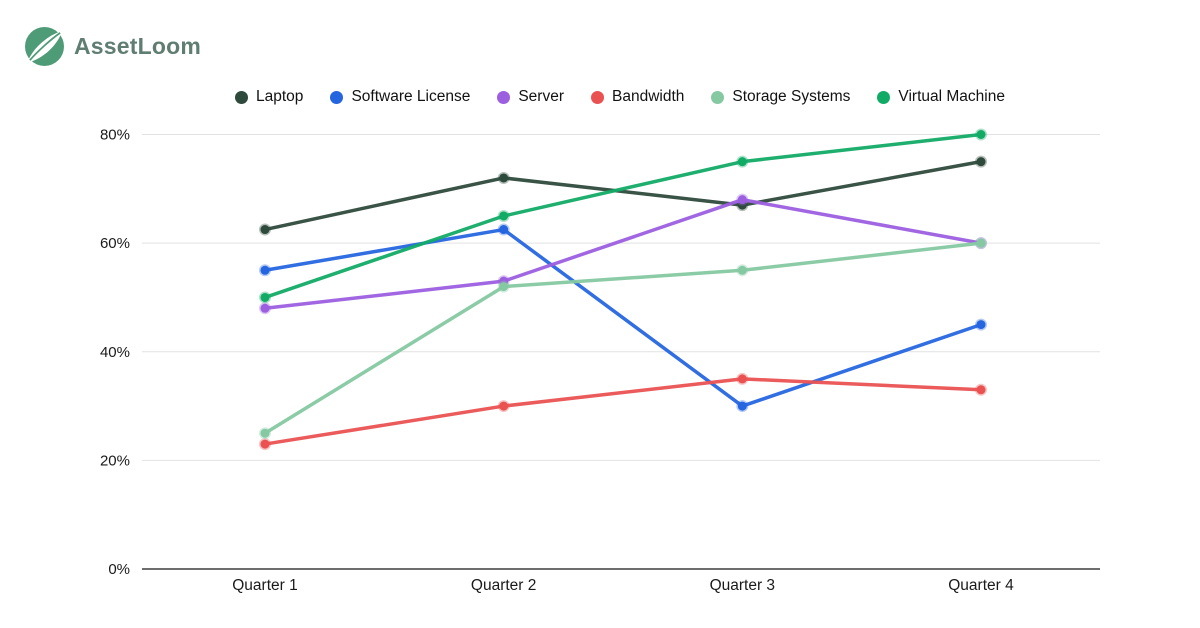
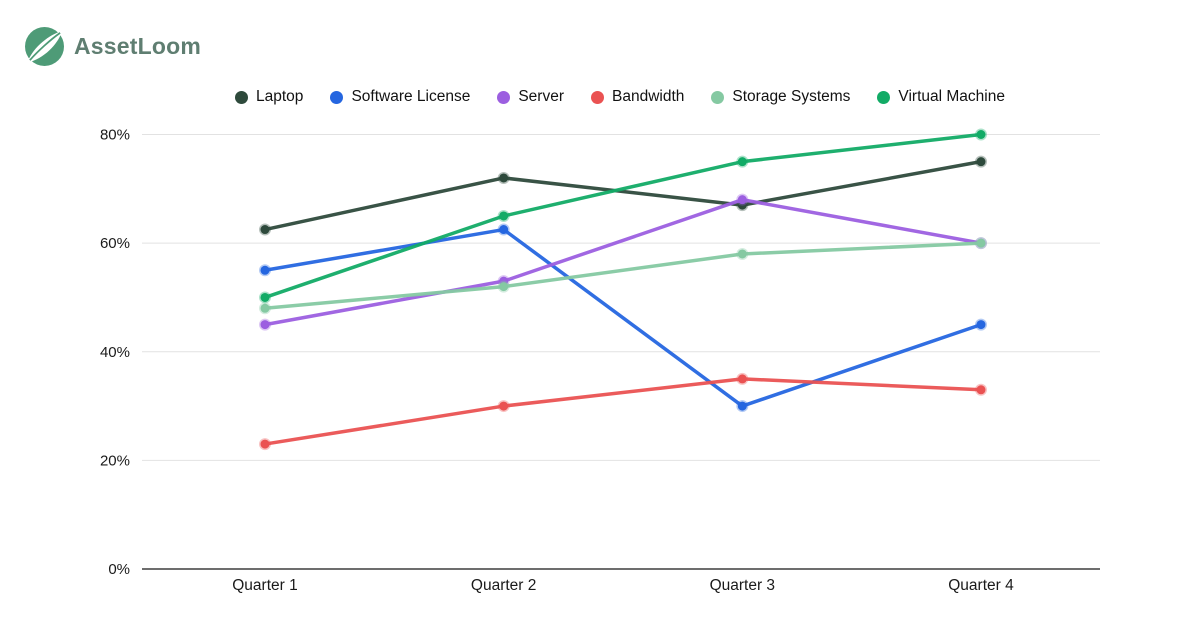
Server/Quarter 1: 48% -> 45%
Storage Systems/Quarter 1: 25% -> 48%
Storage Systems/Quarter 3: 55% -> 58%
